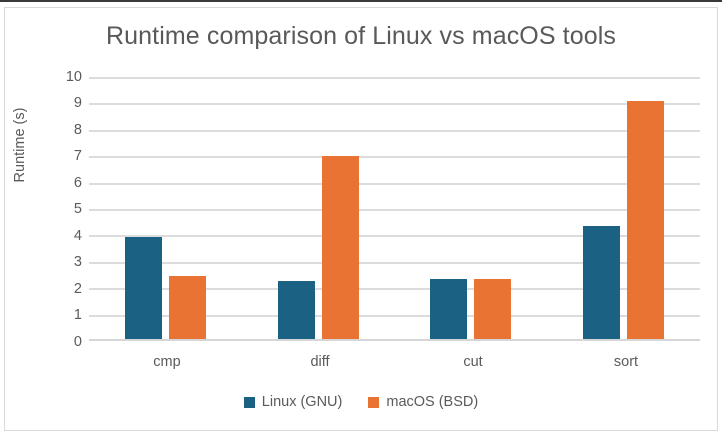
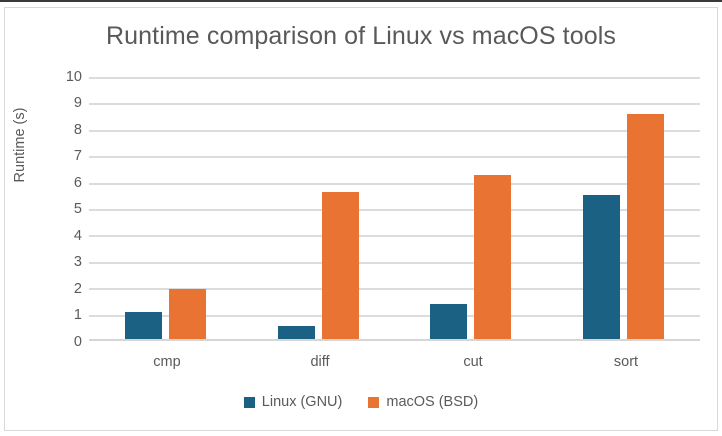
Linux (GNU)/cmp: 3.9 -> 1.1
macOS (BSD)/cmp: 2.4 -> 1.9
Linux (GNU)/diff: 2.2 -> 0.5
macOS (BSD)/diff: 7.0 -> 5.6
Linux (GNU)/cut: 2.3 -> 1.4
macOS (BSD)/cut: 2.3 -> 6.2
Linux (GNU)/sort: 4.3 -> 5.5
macOS (BSD)/sort: 9.1 -> 8.6
